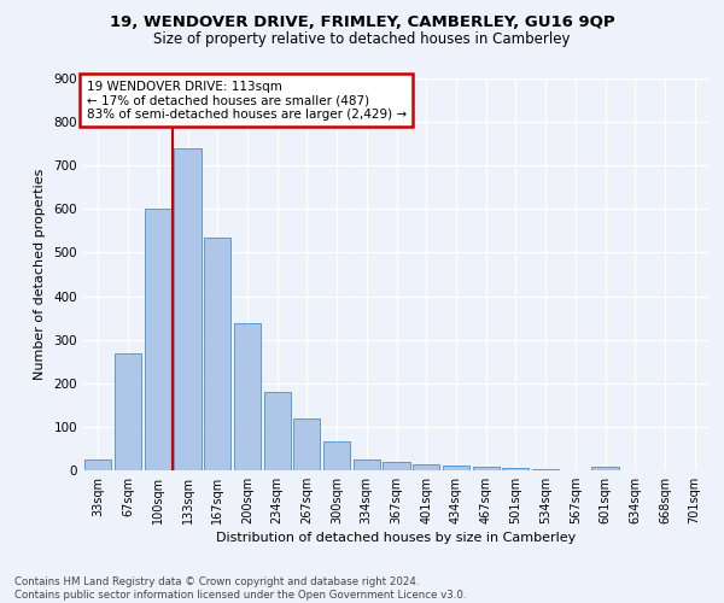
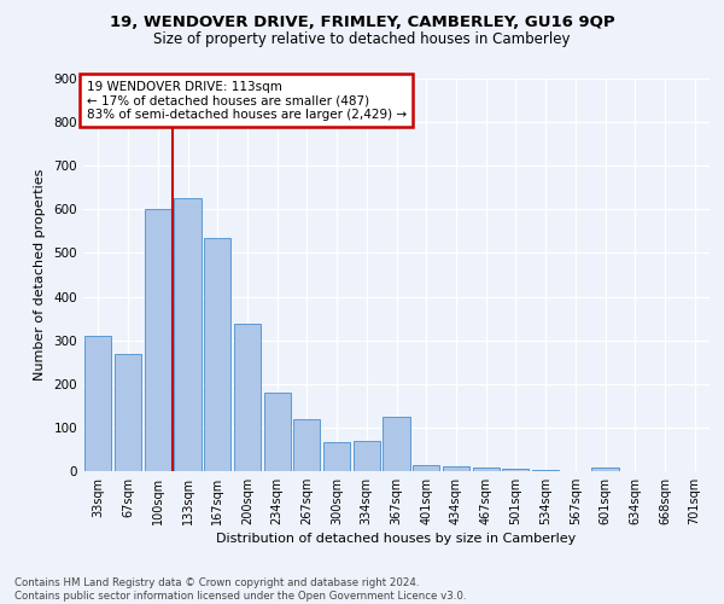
33sqm: 25 -> 310
133sqm: 740 -> 625
334sqm: 25 -> 70
367sqm: 20 -> 125
